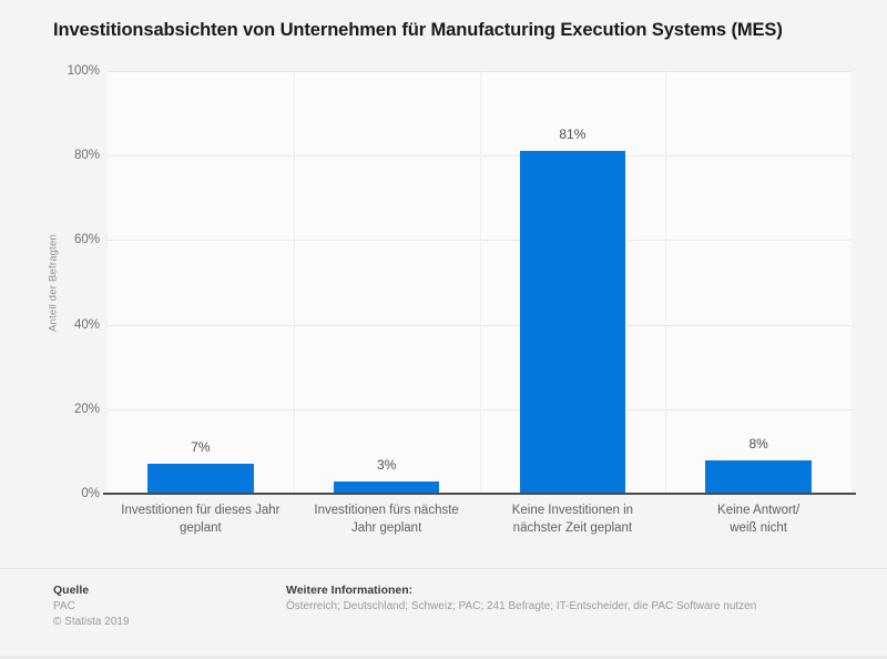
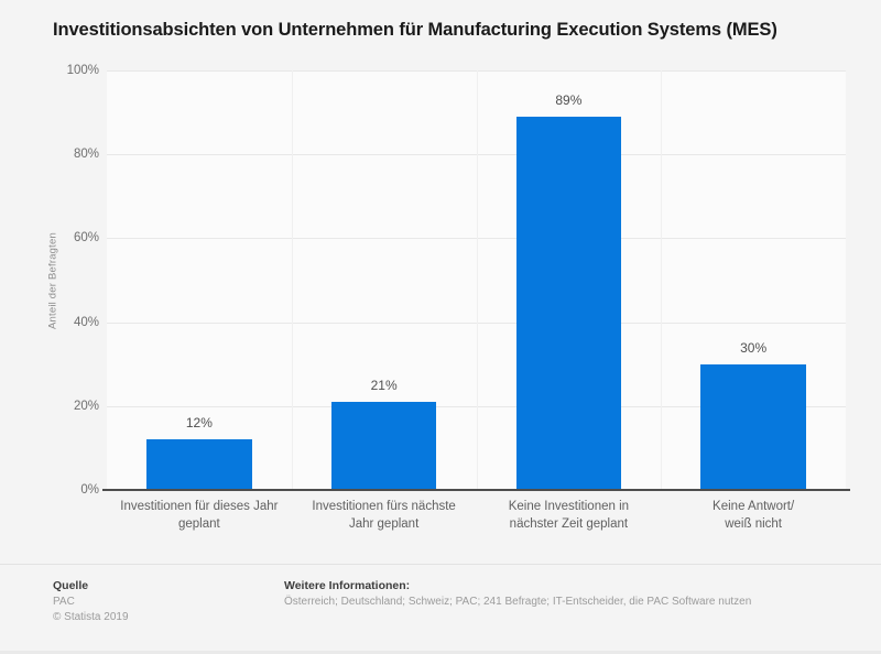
Investitionen für dieses Jahr geplant: 7% -> 12%
Investitionen fürs nächste Jahr geplant: 3% -> 21%
Keine Investitionen in nächster Zeit geplant: 81% -> 89%
Keine Antwort/ weiß nicht: 8% -> 30%
